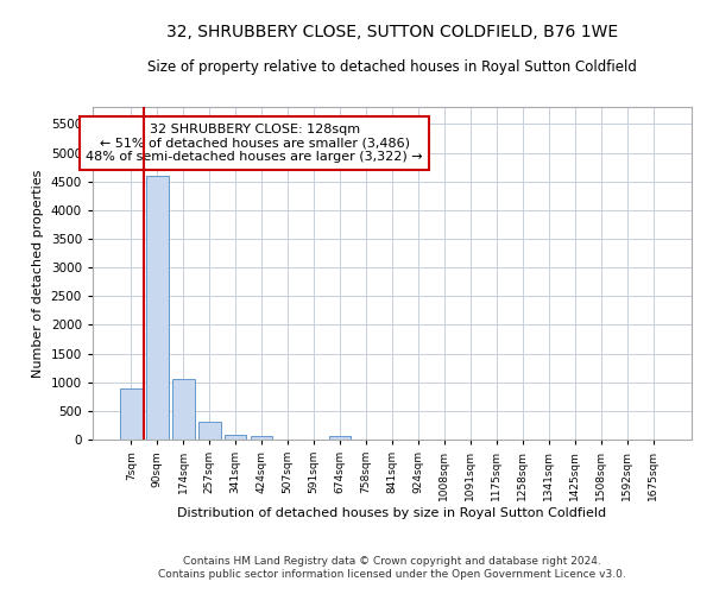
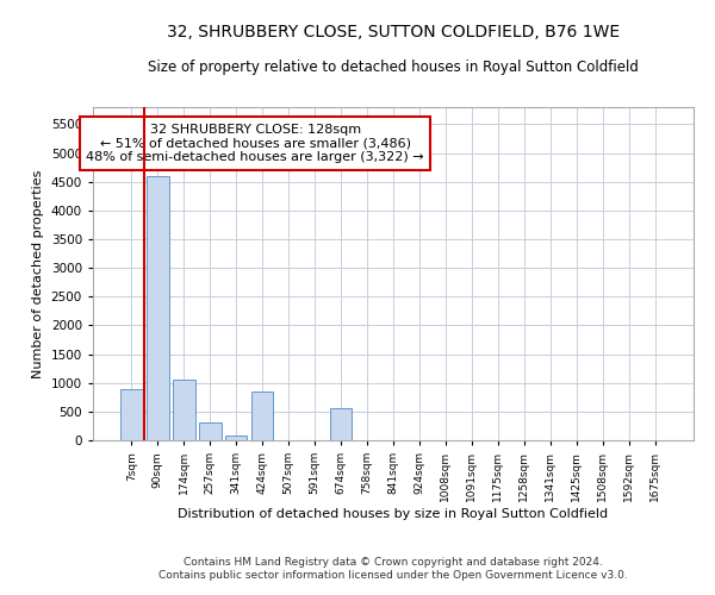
424sqm: 60 -> 850
674sqm: 50 -> 550
